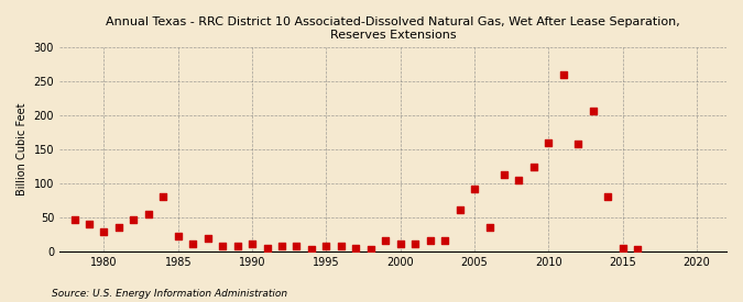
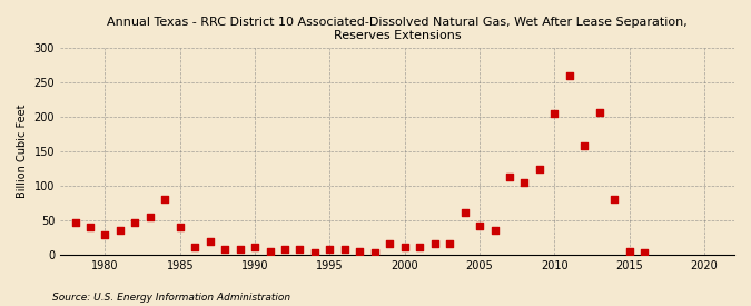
1985: 22 -> 40
2005: 92 -> 42
2010: 160 -> 205
